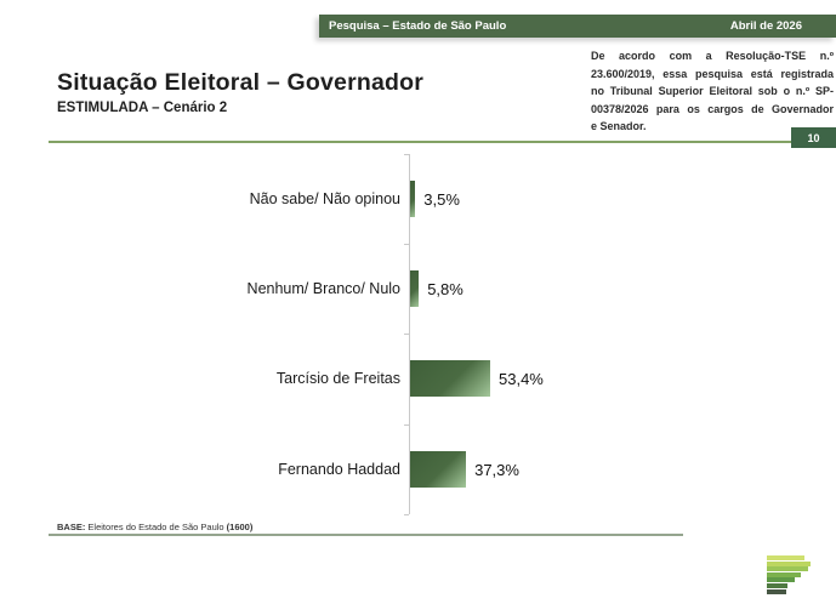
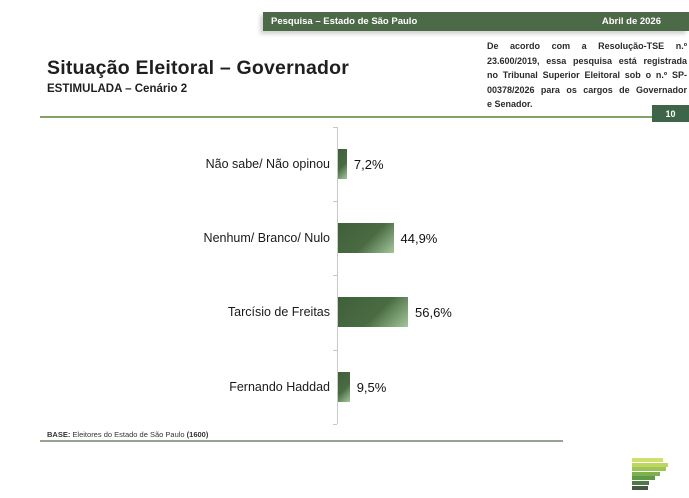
Não sabe/ Não opinou: 3,5% -> 7,2%
Nenhum/ Branco/ Nulo: 5,8% -> 44,9%
Tarcísio de Freitas: 53,4% -> 56,6%
Fernando Haddad: 37,3% -> 9,5%
